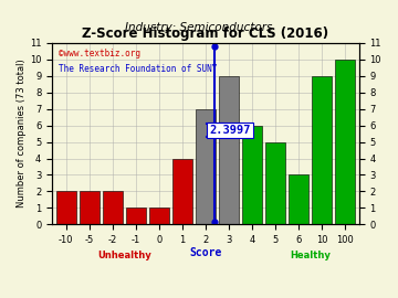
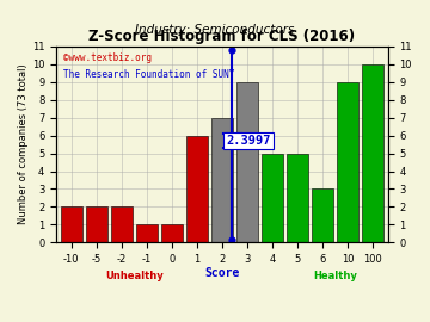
1: 4 -> 6
4: 6 -> 5
